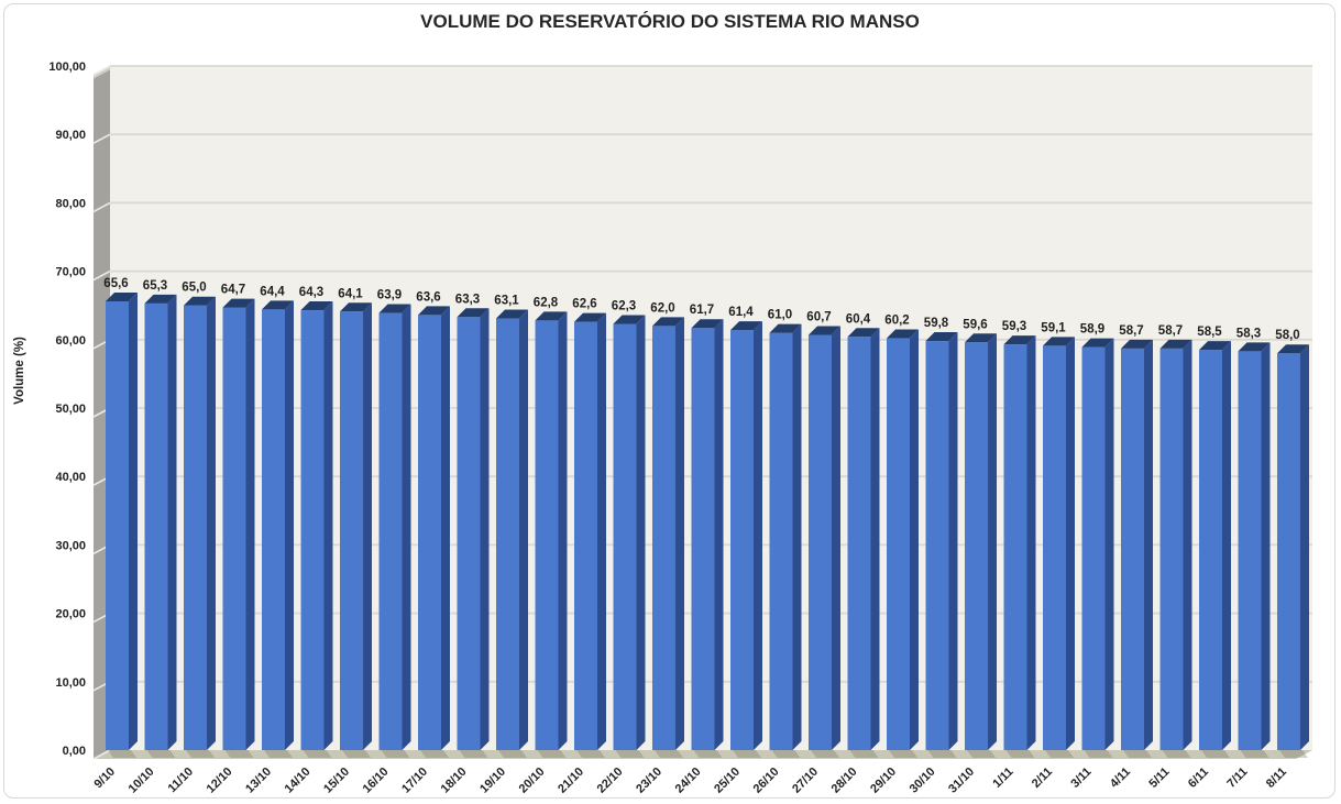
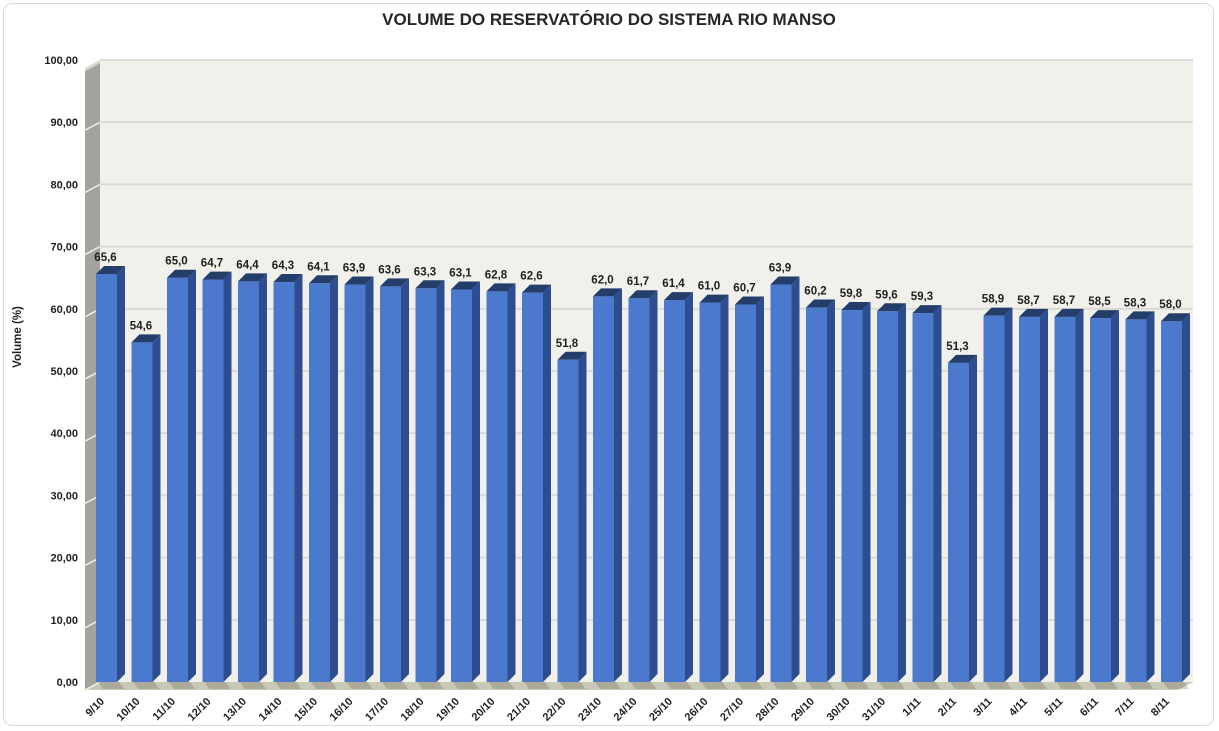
10/10: 65,3 -> 54,6
22/10: 62,3 -> 51,8
28/10: 60,4 -> 63,9
2/11: 59,1 -> 51,3
